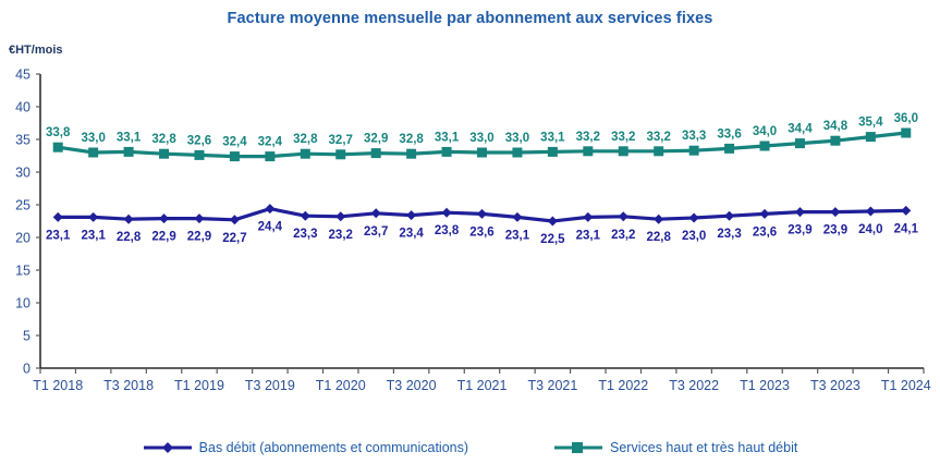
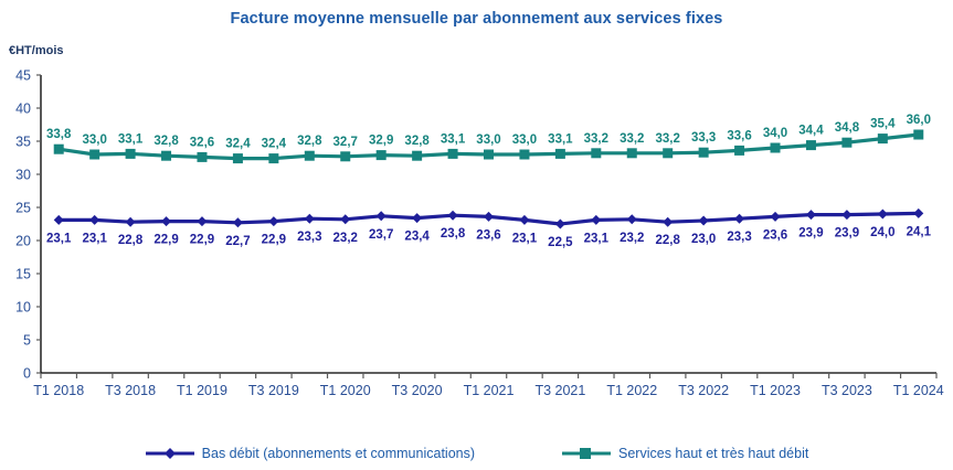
Bas débit (abonnements et communications)/T3 2019: 24,4 -> 22,9
